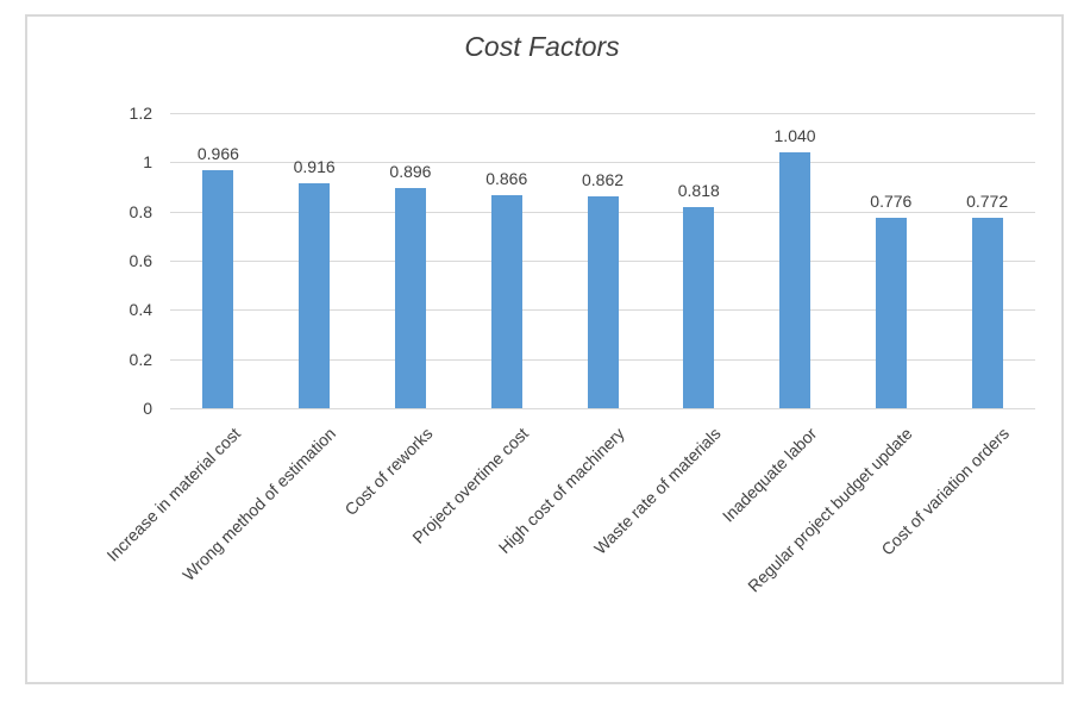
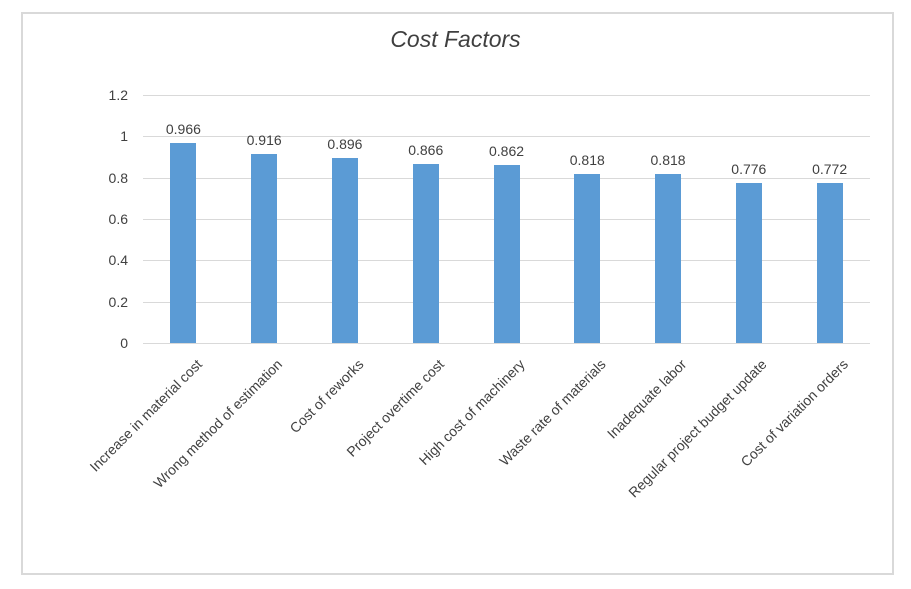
Inadequate labor: 1.040 -> 0.818
